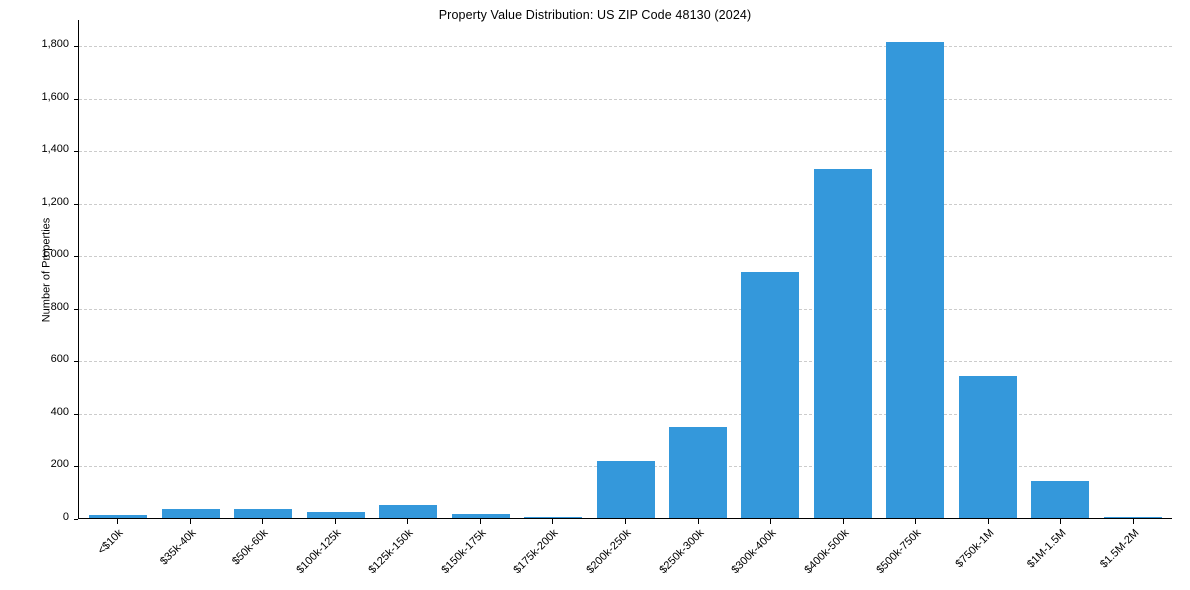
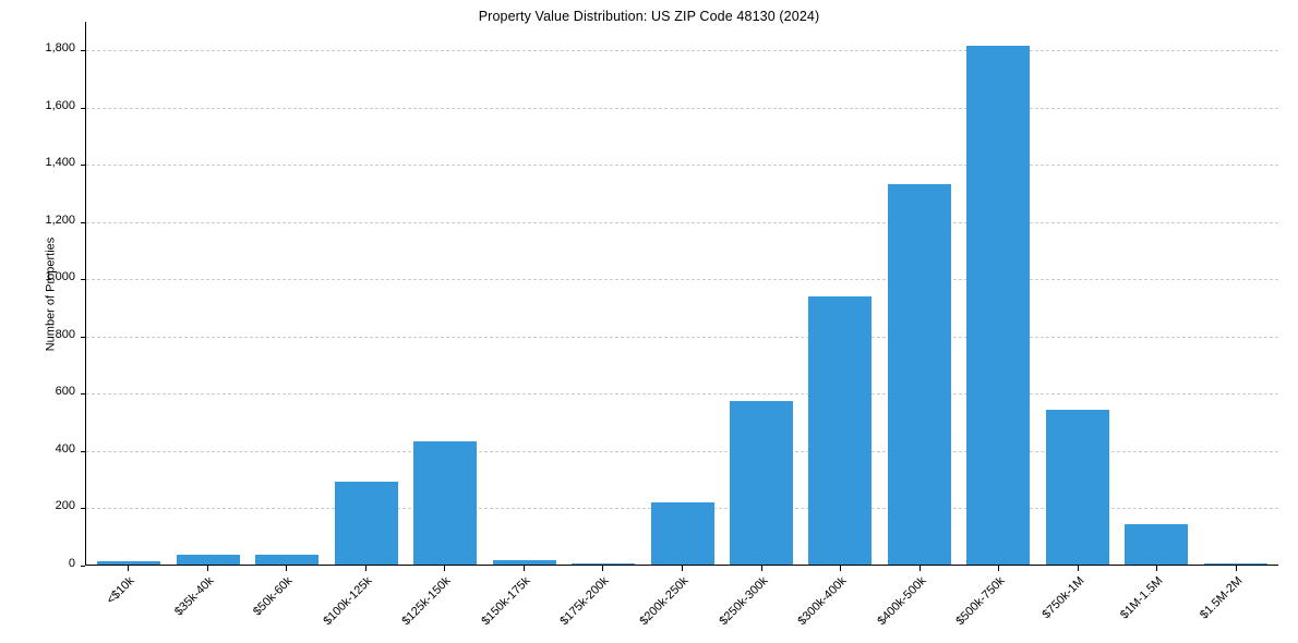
$100k-125k: 20 -> 290
$125k-150k: 50 -> 430
$250k-300k: 350 -> 570
